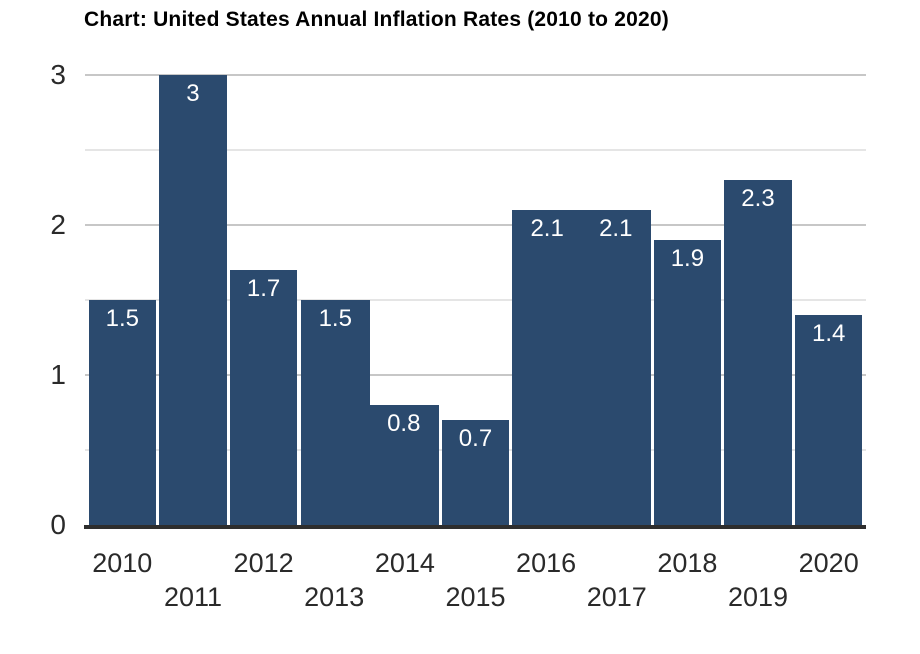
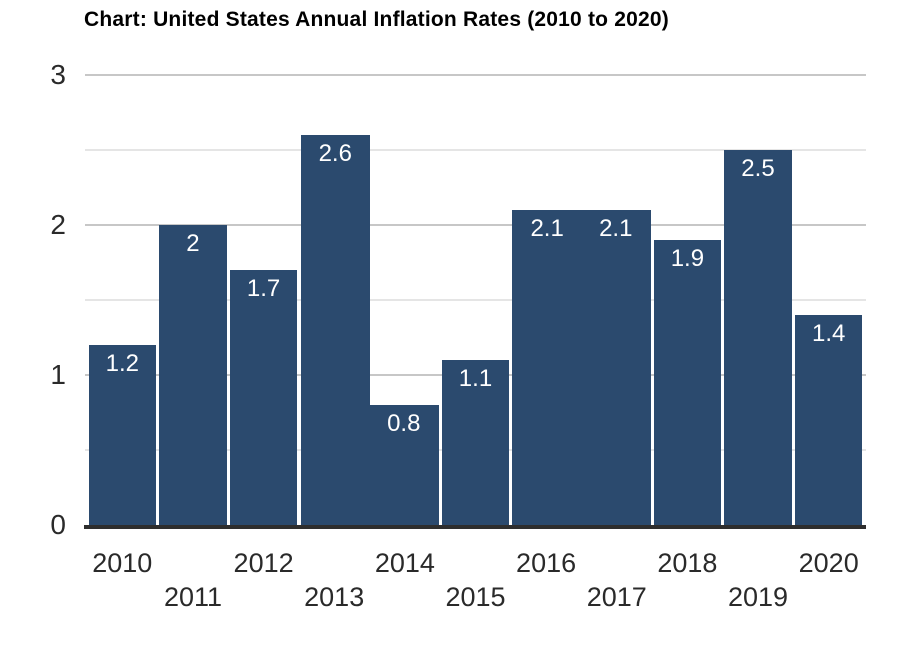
2010: 1.5 -> 1.2
2011: 3 -> 2
2013: 1.5 -> 2.6
2015: 0.7 -> 1.1
2019: 2.3 -> 2.5
